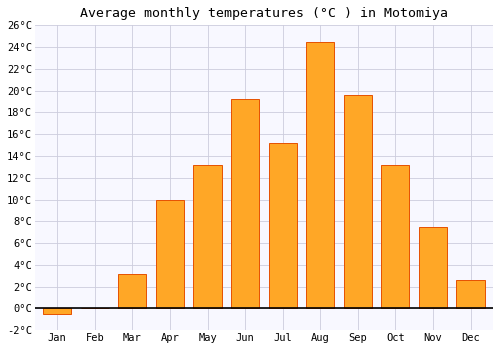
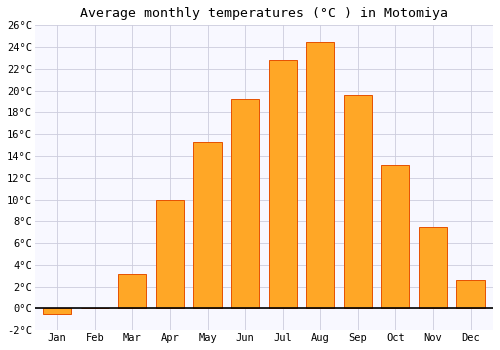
May: 13.2°C -> 15.3°C
Jul: 15.2°C -> 22.8°C
